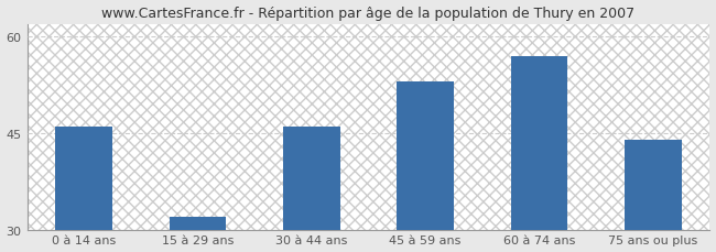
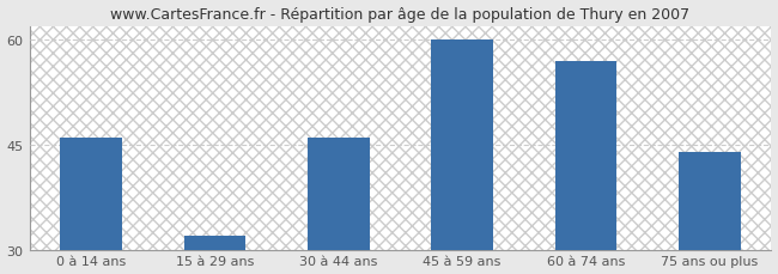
45 à 59 ans: 53 -> 60
